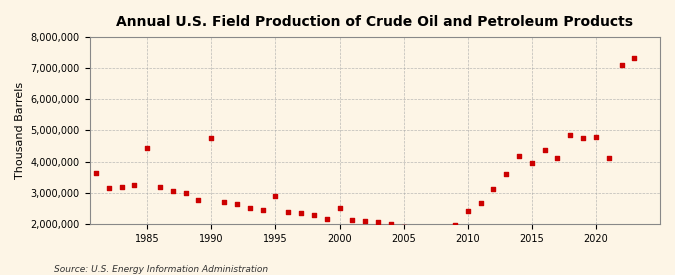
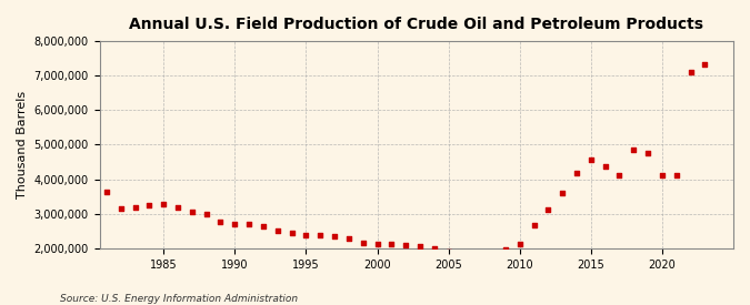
1985: 4,450,000 -> 3,270,000
1990: 4,750,000 -> 2,680,000
1995: 2,900,000 -> 2,390,000
2000: 2,500,000 -> 2,130,000
2010: 2,400,000 -> 2,140,000
2015: 3,950,000 -> 4,560,000
2020: 4,800,000 -> 4,110,000
